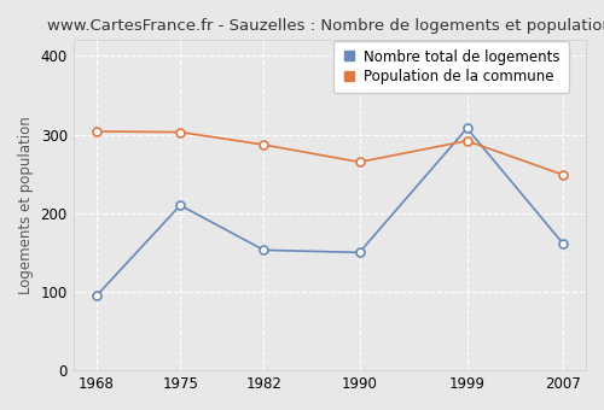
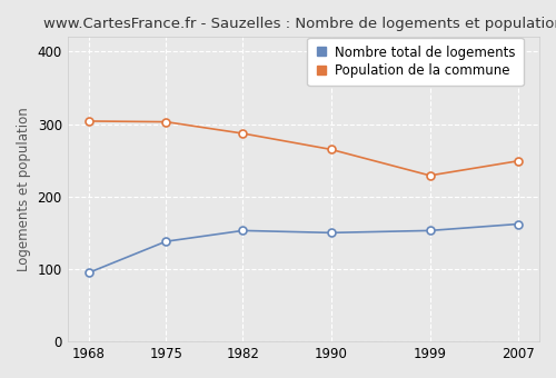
Nombre total de logements/1975: 210 -> 138
Nombre total de logements/1999: 308 -> 153
Population de la commune/1999: 292 -> 229
